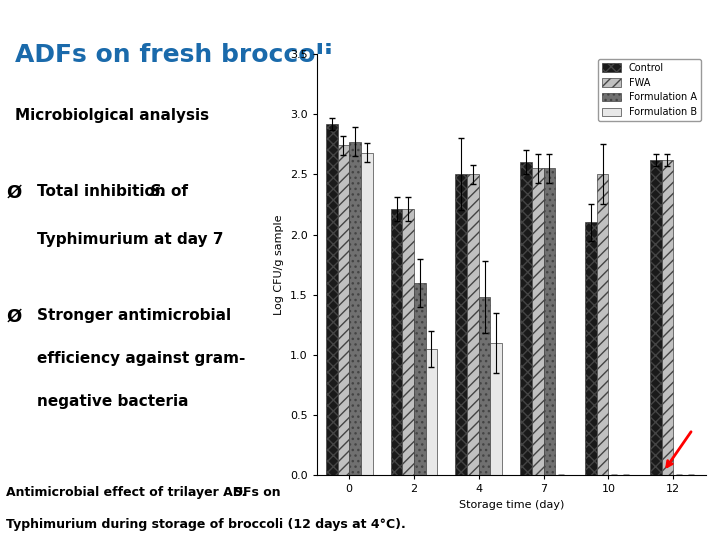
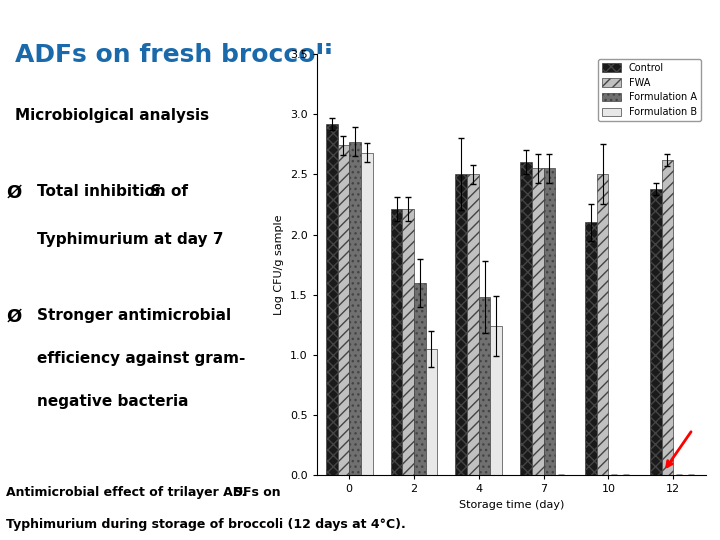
Formulation B/4: 1.10 -> 1.24
Control/12: 2.62 -> 2.38
